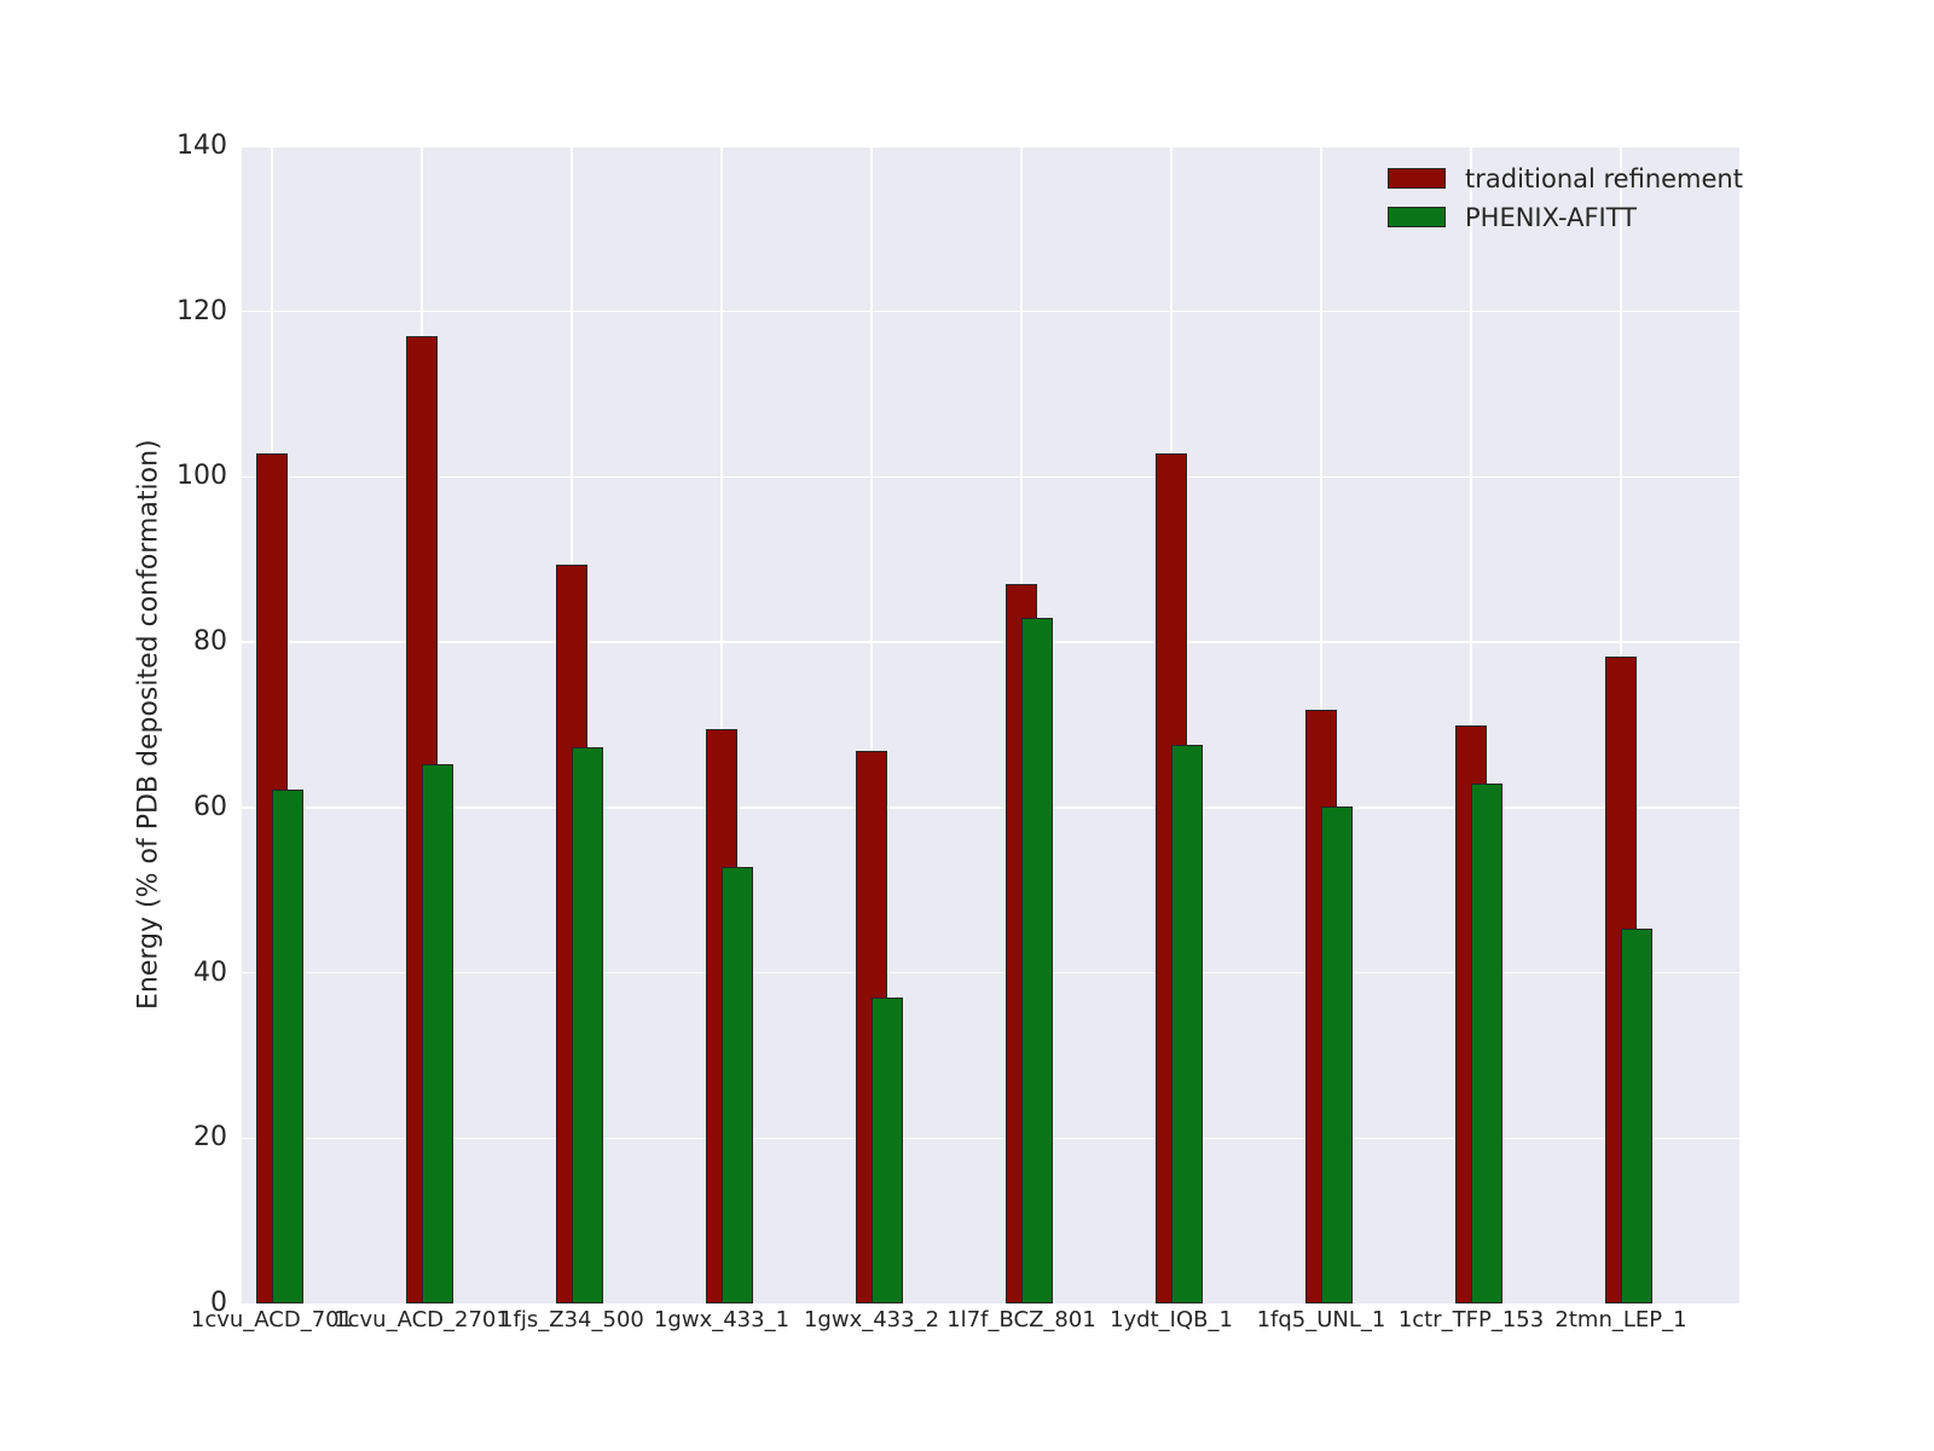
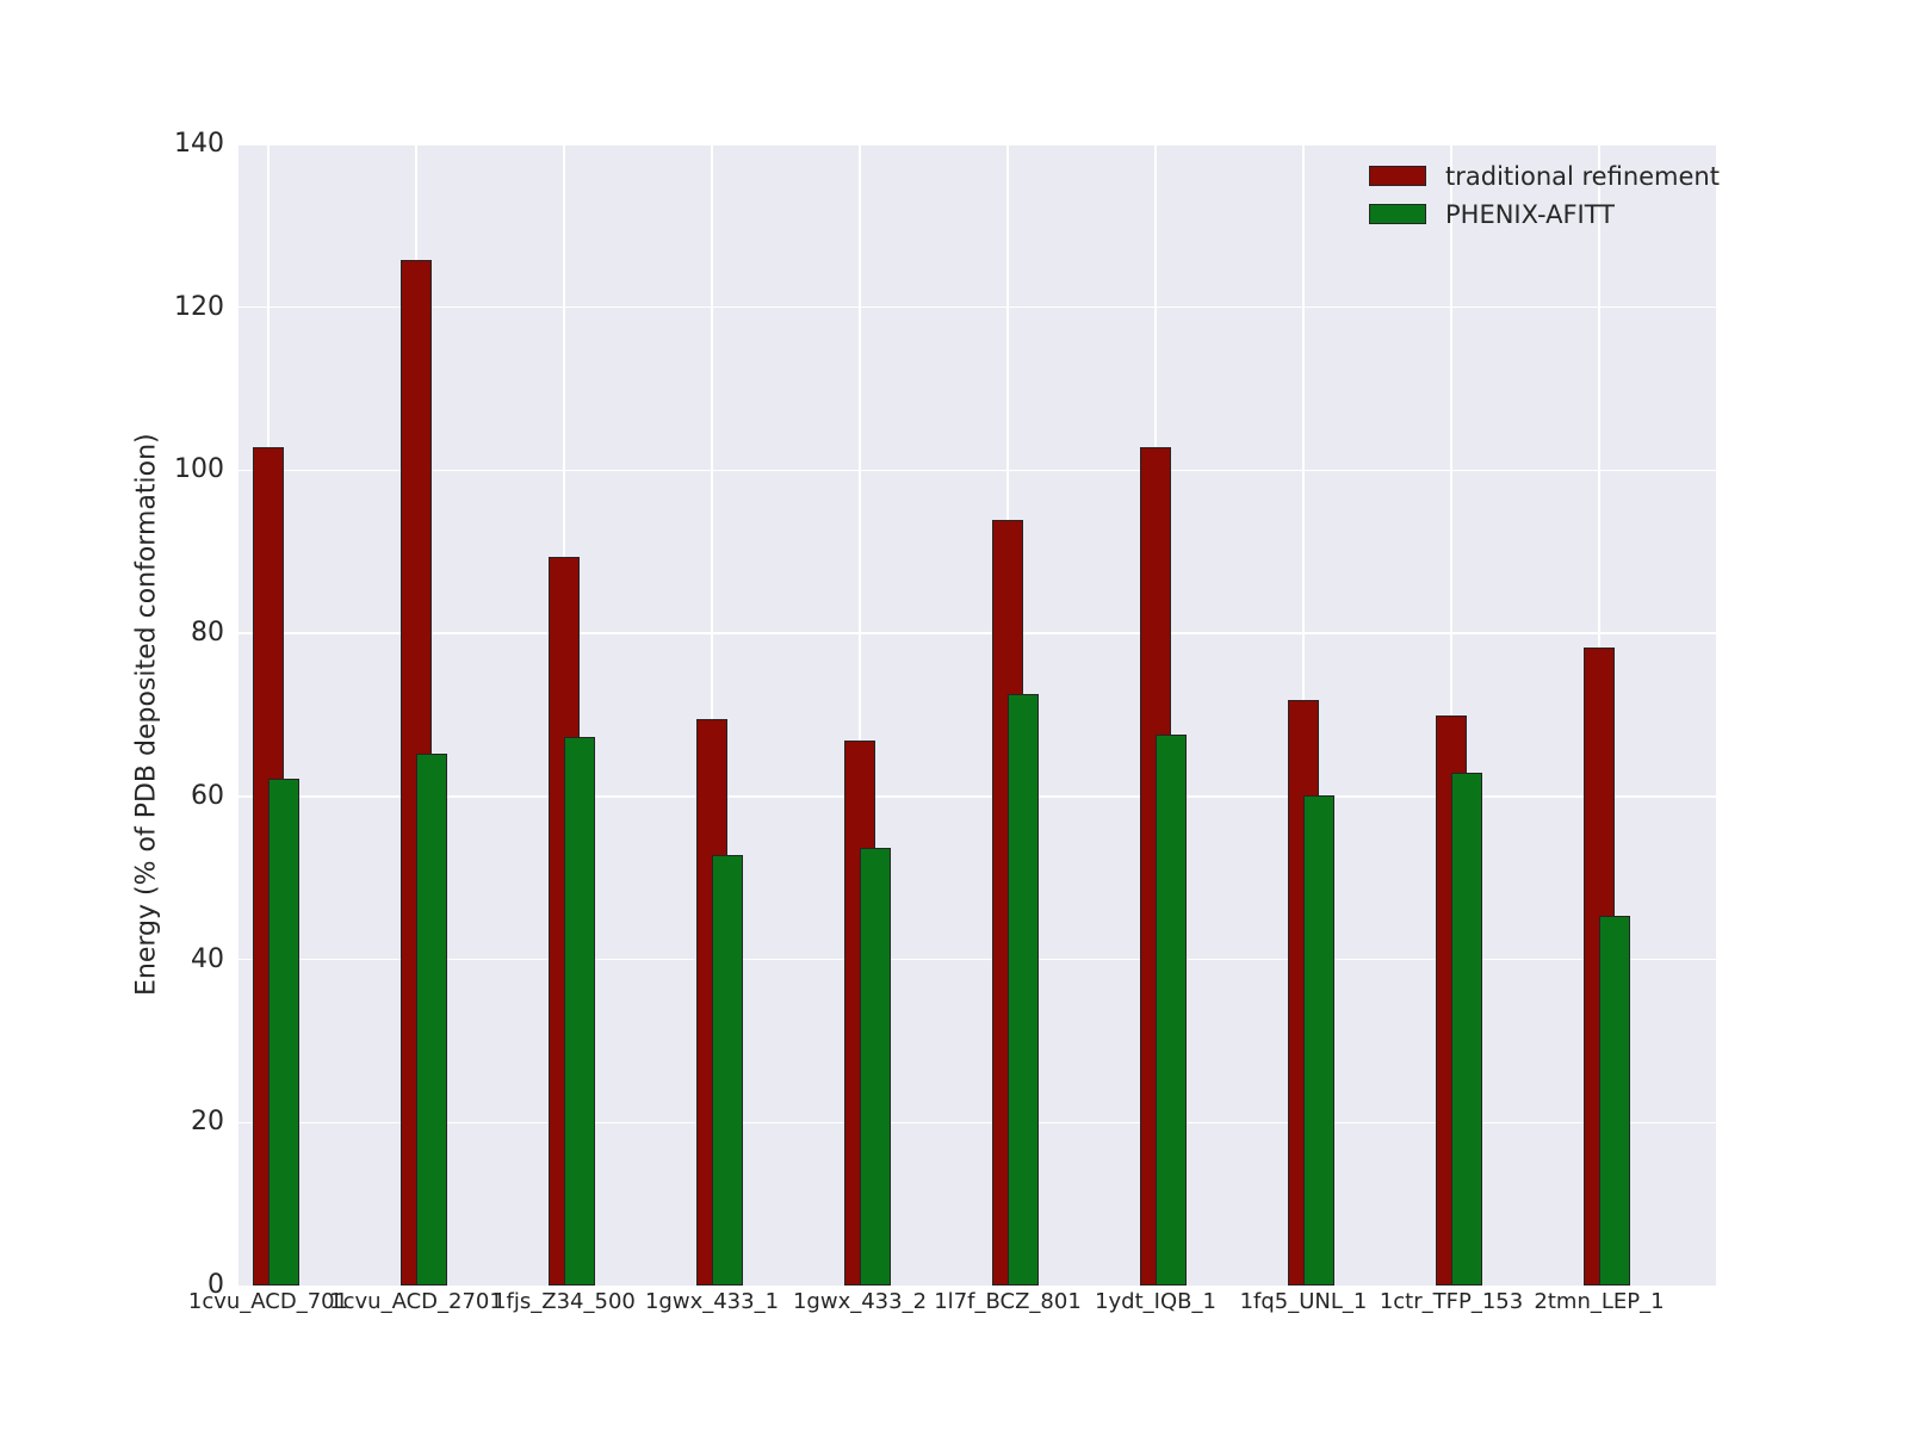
traditional refinement/1cvu_ACD_2701: 117 -> 126
PHENIX-AFITT/1gwx_433_2: 37 -> 54
traditional refinement/1l7f_BCZ_801: 87 -> 94
PHENIX-AFITT/1l7f_BCZ_801: 83 -> 73
